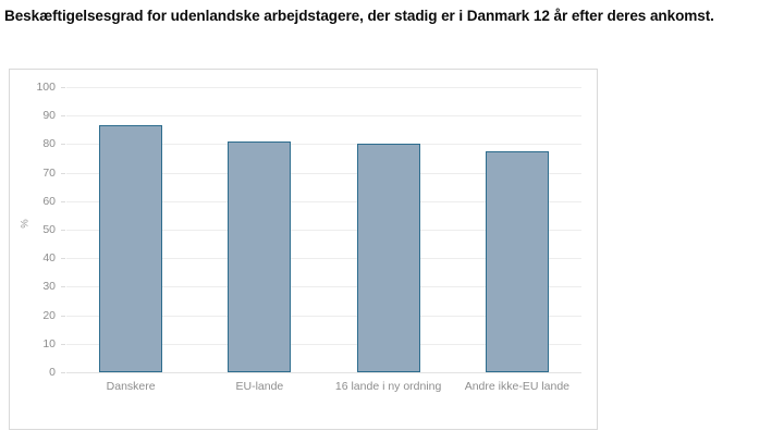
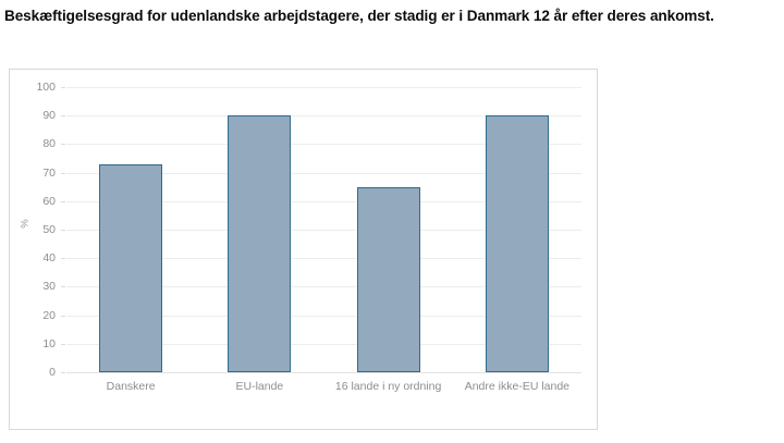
Danskere: 86 -> 73
EU-lande: 81 -> 90
16 lande i ny ordning: 80 -> 65
Andre ikke-EU lande: 78 -> 90
